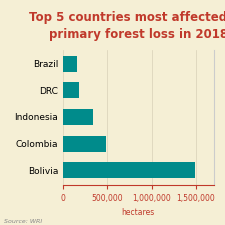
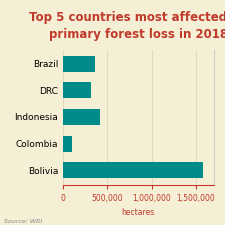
Brazil: 160,000 -> 360,000
DRC: 180,000 -> 320,000
Indonesia: 340,000 -> 420,000
Colombia: 480,000 -> 100,000
Bolivia: 1,490,000 -> 1,580,000
